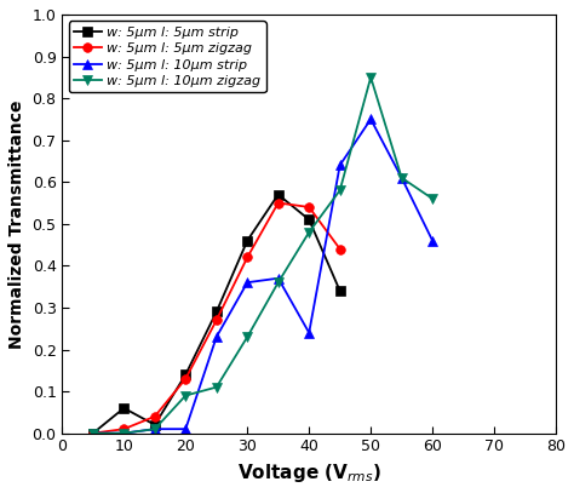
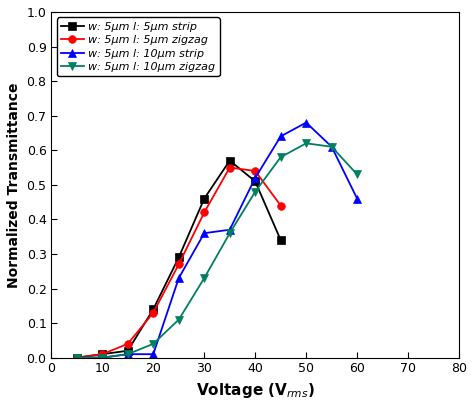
w: 5μm l: 5μm strip/10: 0.06 -> 0.01
w: 5μm l: 10μm zigzag/20: 0.09 -> 0.04
w: 5μm l: 10μm strip/40: 0.24 -> 0.52
w: 5μm l: 10μm strip/50: 0.75 -> 0.68
w: 5μm l: 10μm zigzag/50: 0.85 -> 0.62
w: 5μm l: 10μm zigzag/60: 0.56 -> 0.53
